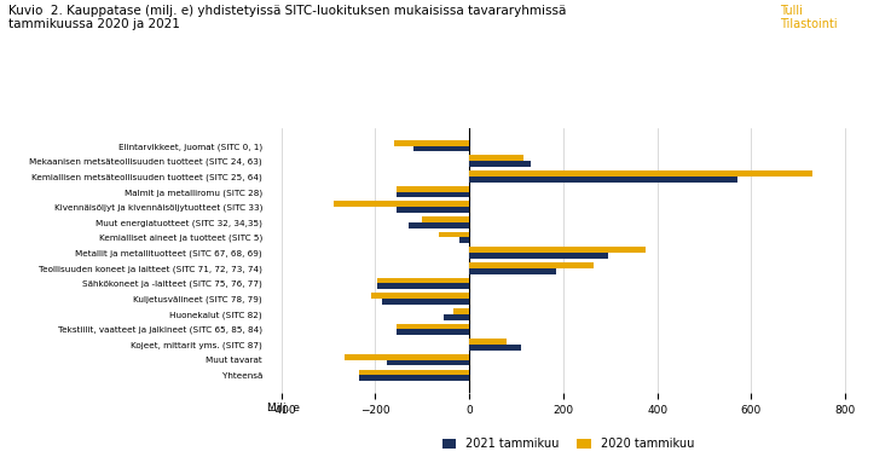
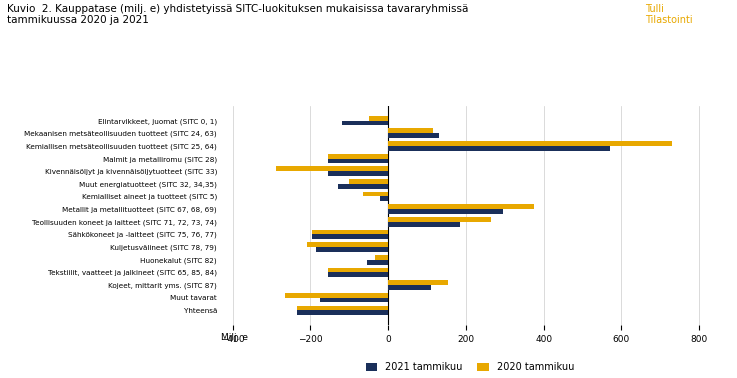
2020 tammikuu/Elintarvikkeet, juomat (SITC 0, 1): -160 -> -50
2020 tammikuu/Kojeet, mittarit yms. (SITC 87): 80 -> 155
